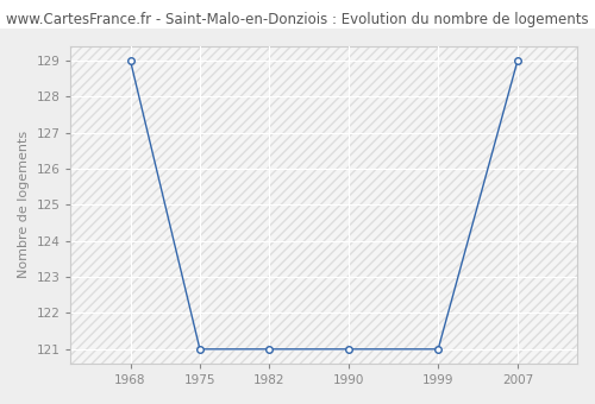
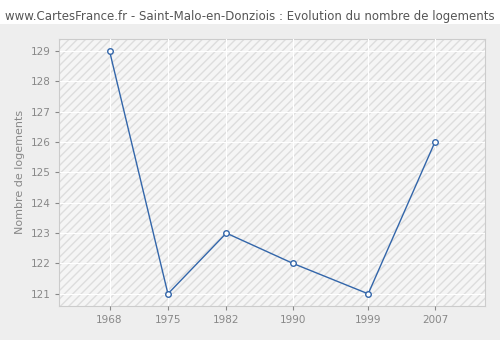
1982: 121 -> 123
1990: 121 -> 122
2007: 129 -> 126
